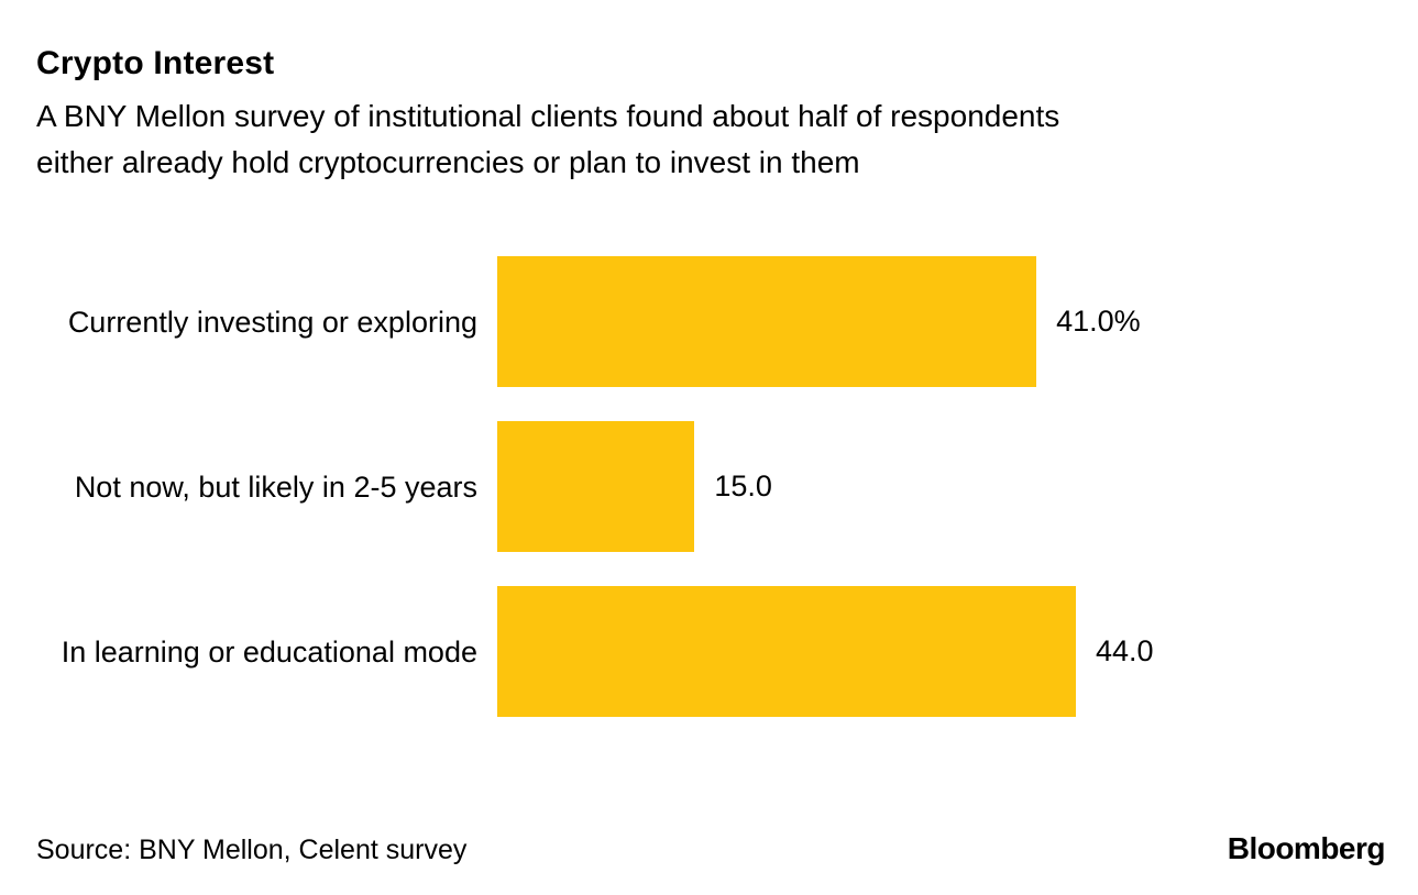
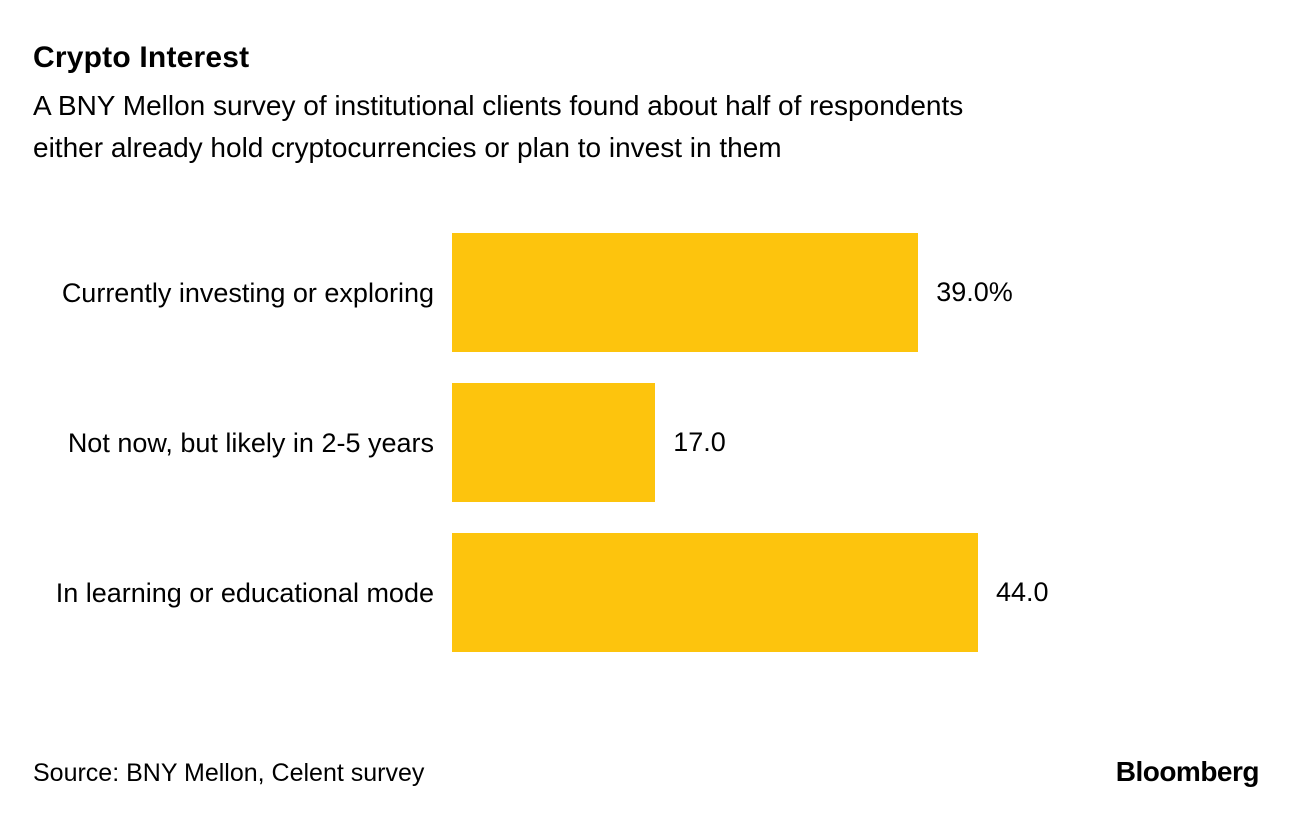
Currently investing or exploring: 41.0% -> 39.0%
Not now, but likely in 2-5 years: 15.0 -> 17.0
